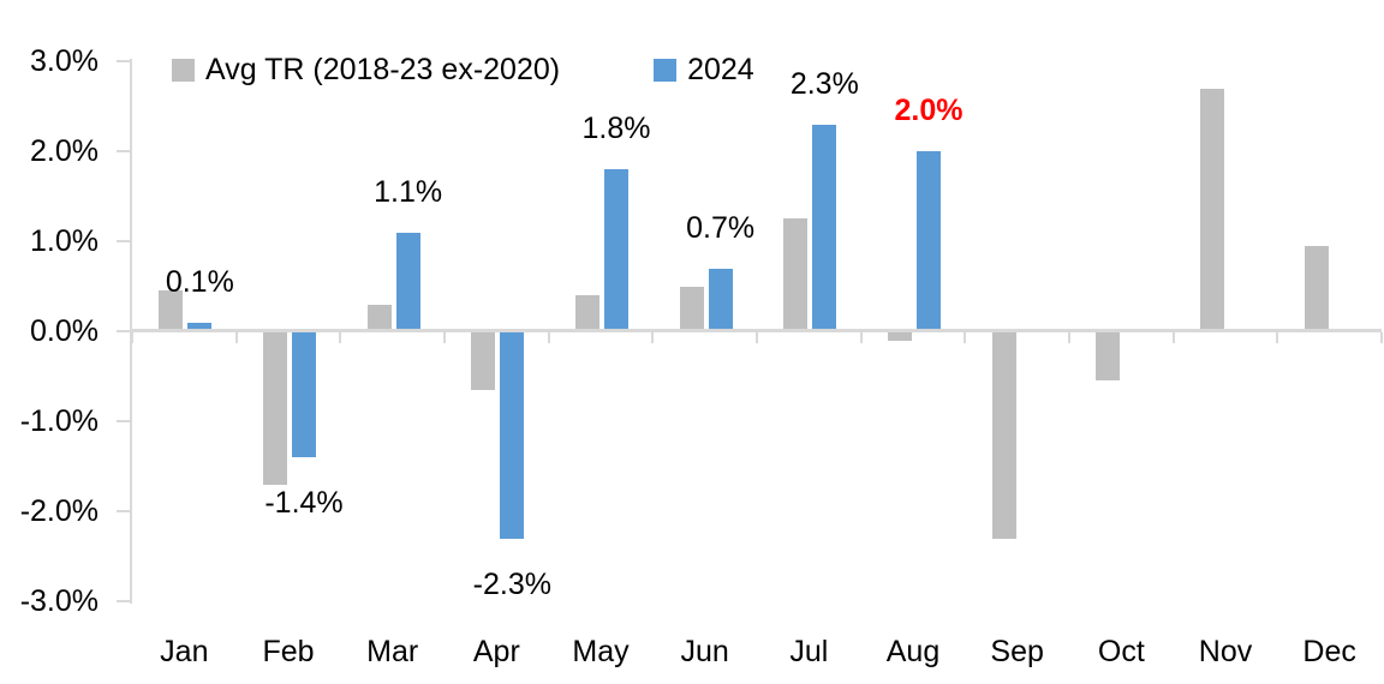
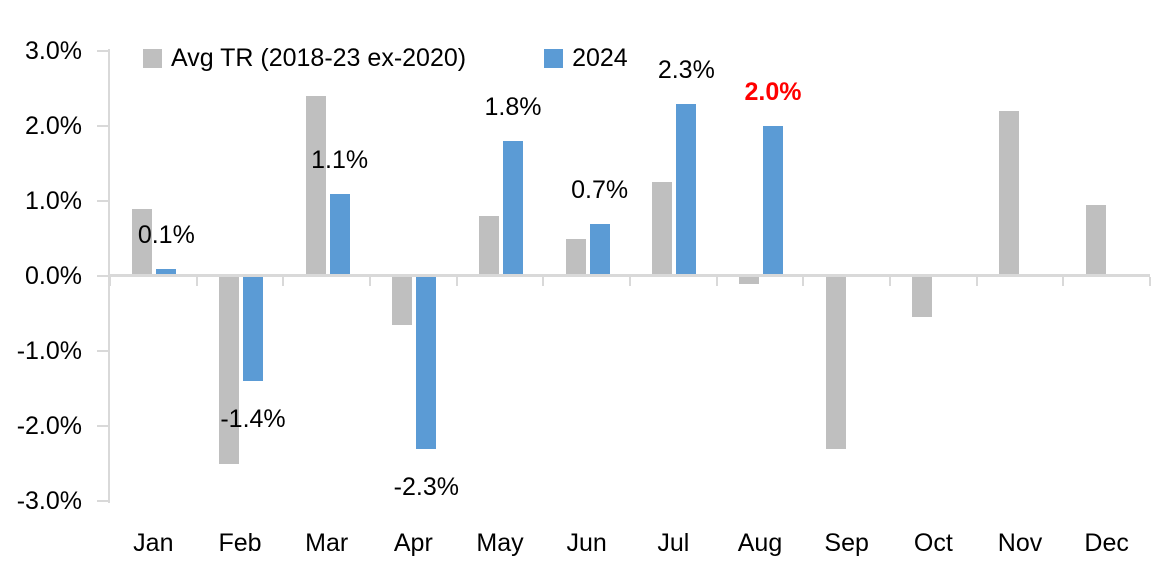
Avg TR (2018-23 ex-2020)/Jan: 0.5% -> 0.9%
Avg TR (2018-23 ex-2020)/Feb: -1.7% -> -2.5%
Avg TR (2018-23 ex-2020)/Mar: 0.3% -> 2.4%
Avg TR (2018-23 ex-2020)/May: 0.4% -> 0.8%
Avg TR (2018-23 ex-2020)/Nov: 2.7% -> 2.2%
